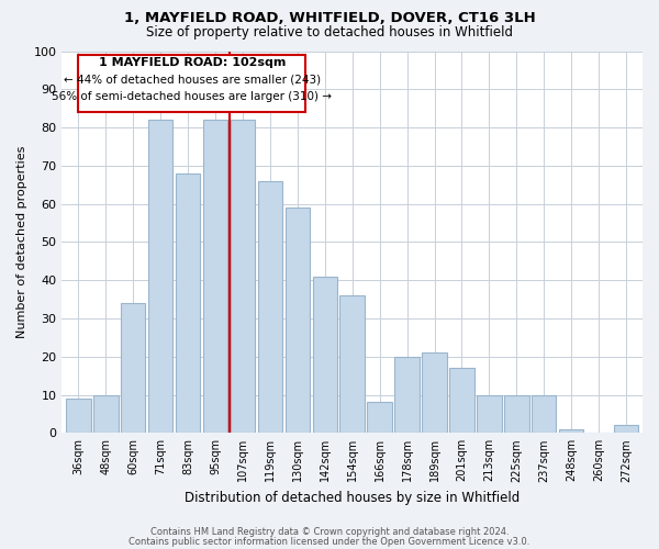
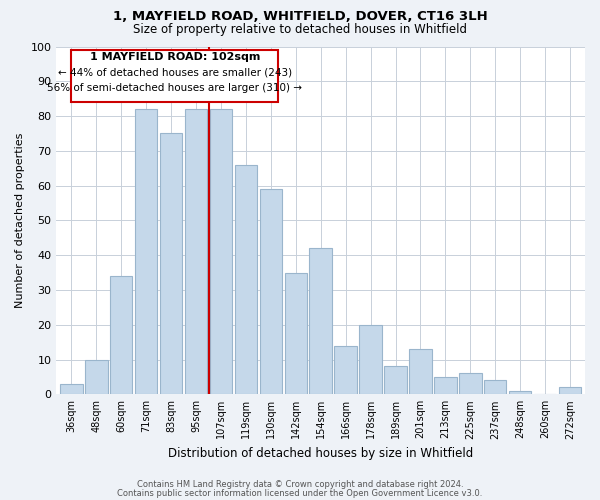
36sqm: 9 -> 3
83sqm: 68 -> 75
142sqm: 41 -> 35
154sqm: 36 -> 42
166sqm: 8 -> 14
189sqm: 21 -> 8
201sqm: 17 -> 13
213sqm: 10 -> 5
225sqm: 10 -> 6
237sqm: 10 -> 4
